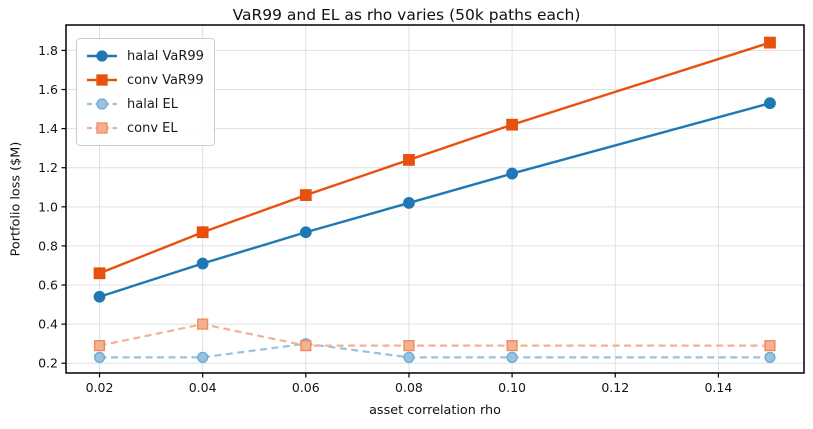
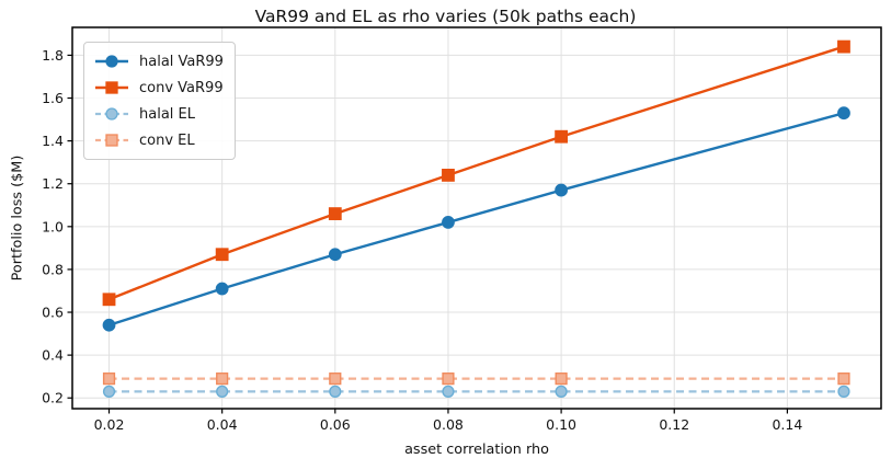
conv EL/0.04: 0.40 -> 0.29
halal EL/0.06: 0.30 -> 0.23
